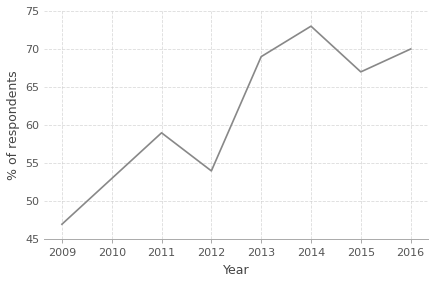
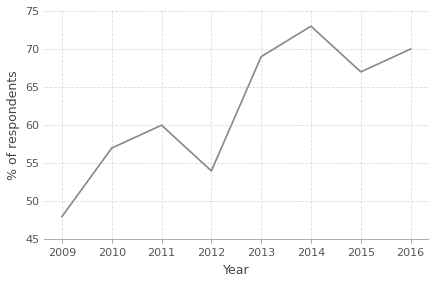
2009: 47 -> 48
2010: 53 -> 57
2011: 59 -> 60
